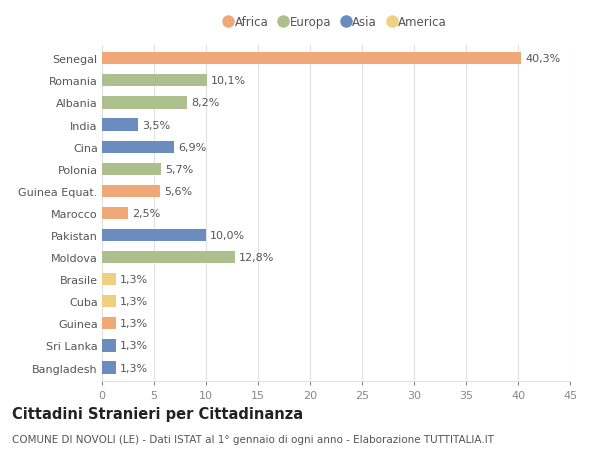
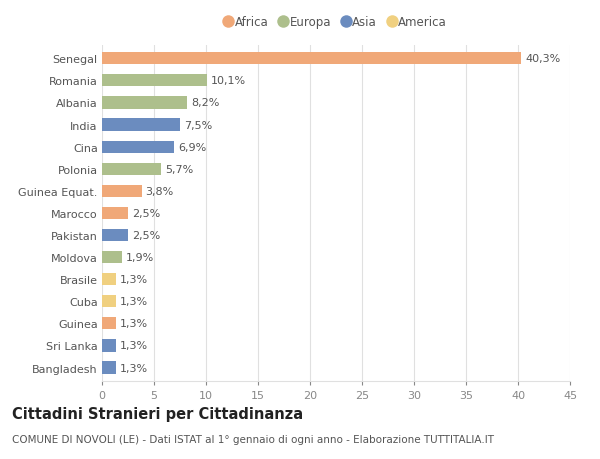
India: 3,5% -> 7,5%
Guinea Equat.: 5,6% -> 3,8%
Pakistan: 10,0% -> 2,5%
Moldova: 12,8% -> 1,9%
